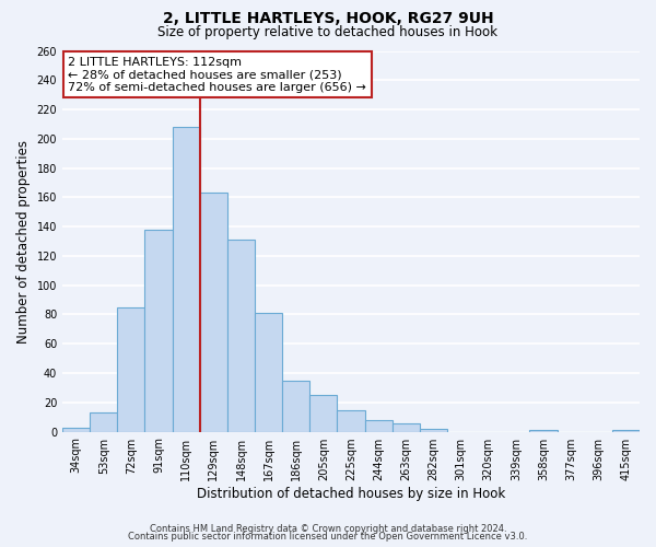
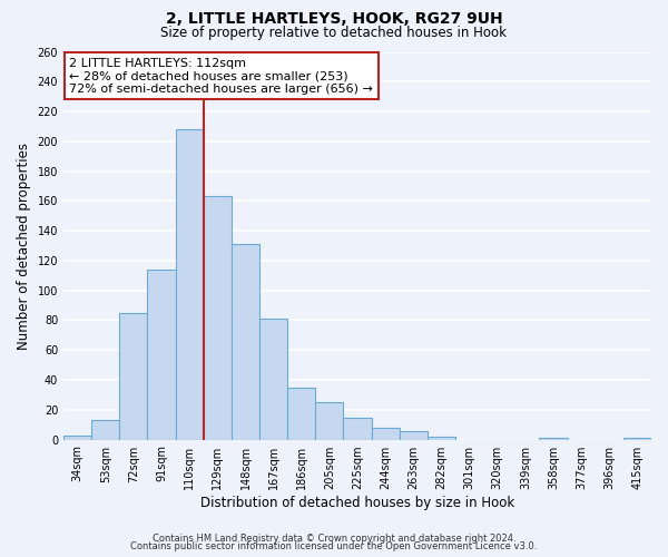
91sqm: 138 -> 114
